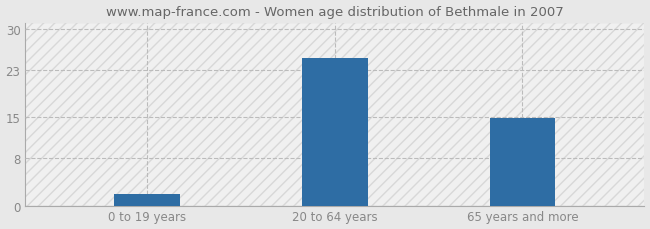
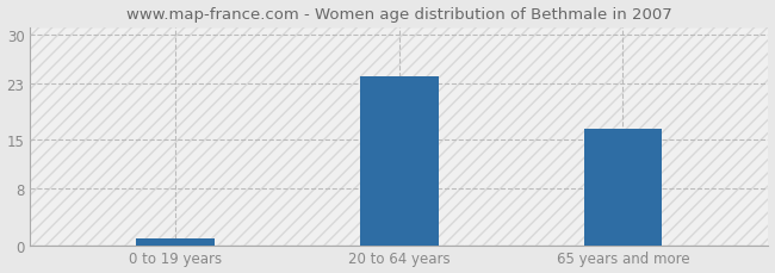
0 to 19 years: 2.0 -> 1.0
20 to 64 years: 25.0 -> 24.0
65 years and more: 14.8 -> 16.5
